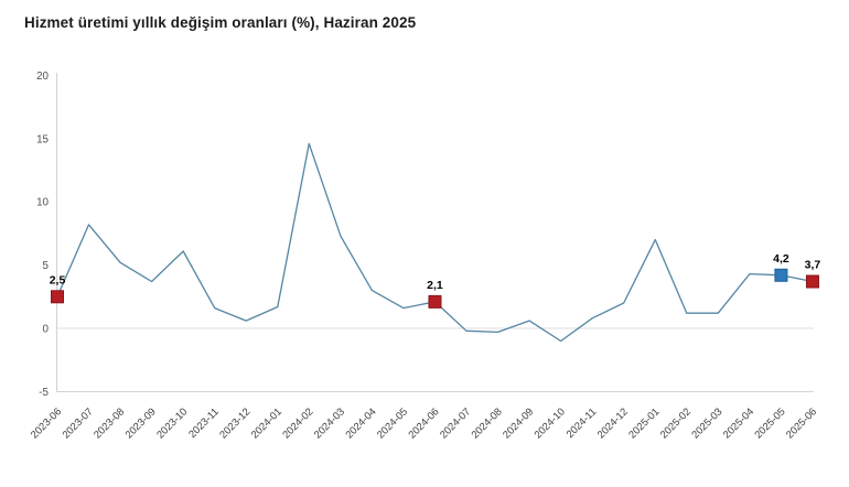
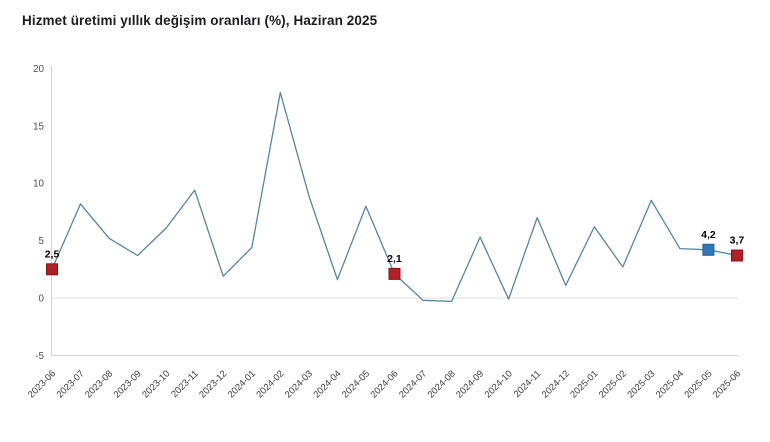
2023-11: 1.6 -> 9.4
2023-12: 0.6 -> 1.9
2024-01: 1.7 -> 4.4
2024-02: 14.6 -> 17.9
2024-03: 7.3 -> 8.9
2024-04: 3.0 -> 1.6
2024-05: 1.6 -> 8.0
2024-09: 0.6 -> 5.3
2024-10: -1.0 -> -0.1
2024-11: 0.8 -> 7.0
2024-12: 2.0 -> 1.1
2025-01: 7.0 -> 6.2
2025-02: 1.2 -> 2.7
2025-03: 1.2 -> 8.5
